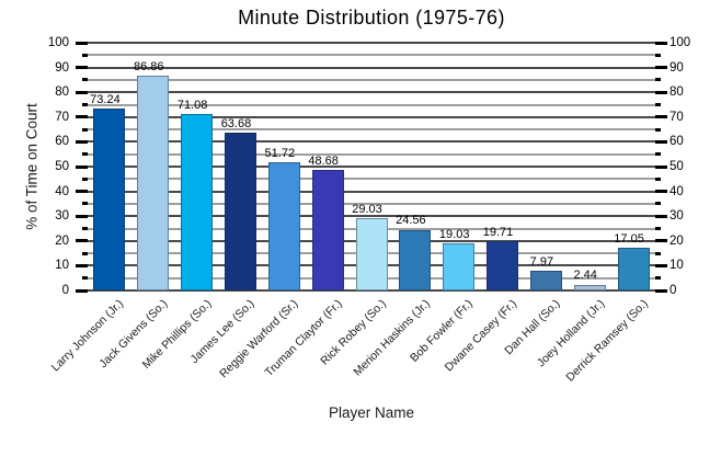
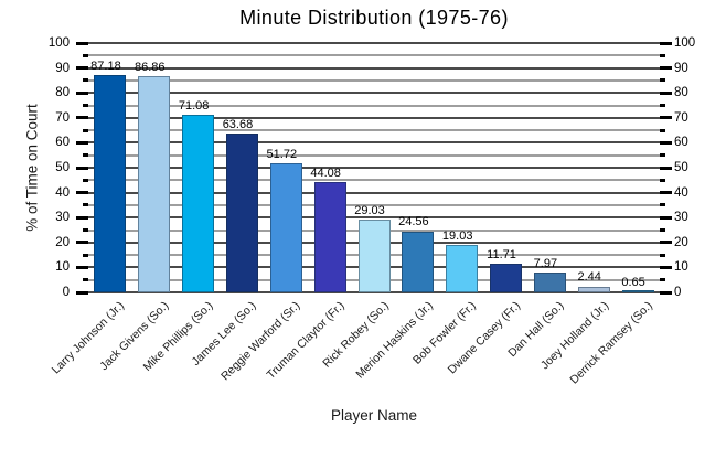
Larry Johnson (Jr.): 73.24 -> 87.18
Truman Claytor (Fr.): 48.68 -> 44.08
Dwane Casey (Fr.): 19.71 -> 11.71
Derrick Ramsey (So.): 17.05 -> 0.65
